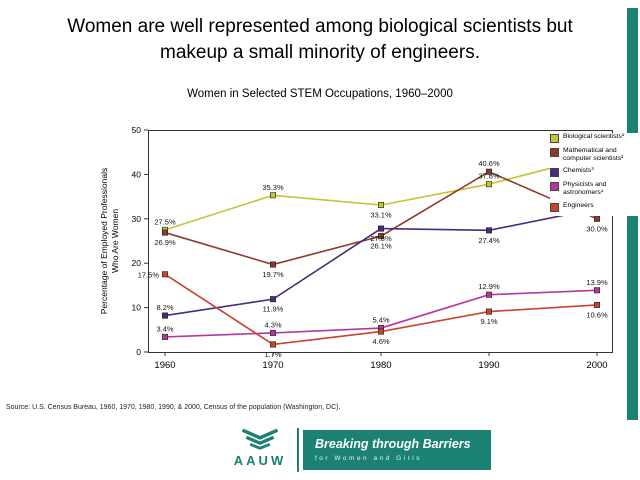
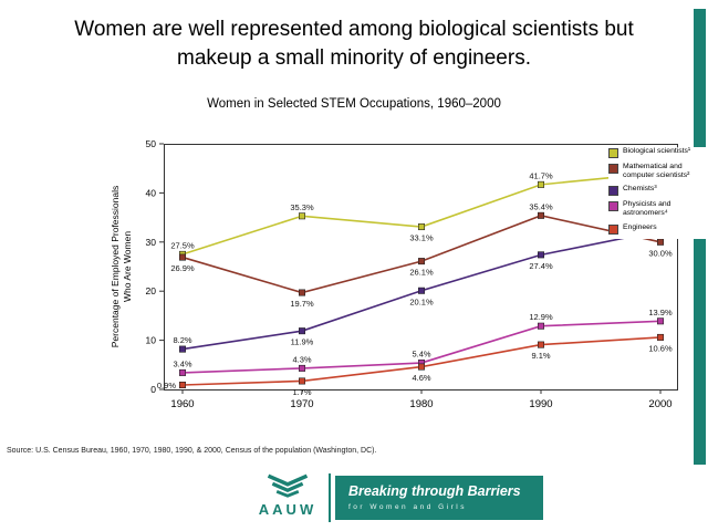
Engineers/1960: 17.5% -> 0.9%
Chemists³/1980: 27.8% -> 20.1%
Biological scientists¹/1990: 37.8% -> 41.7%
Mathematical and computer scientists²/1990: 40.6% -> 35.4%
